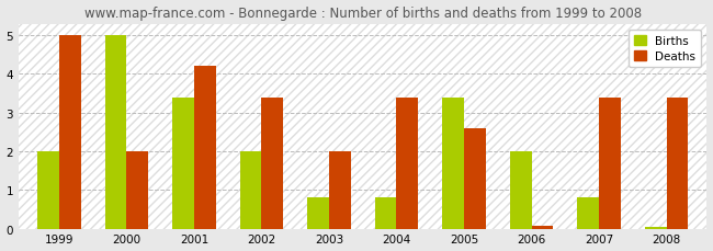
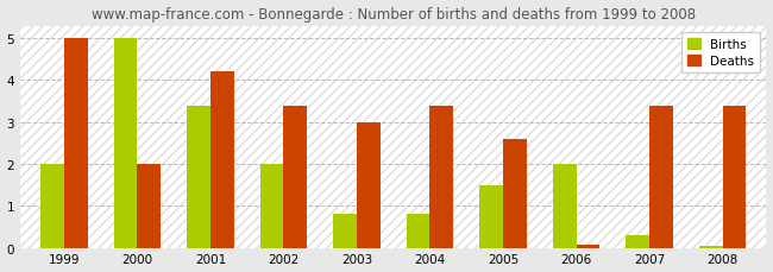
Deaths/2003: 2.00 -> 3.00
Births/2005: 3.40 -> 1.50
Births/2007: 0.80 -> 0.30
